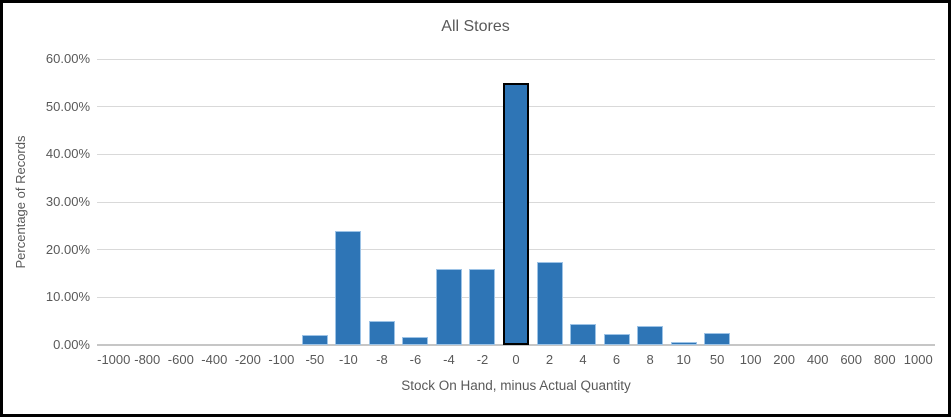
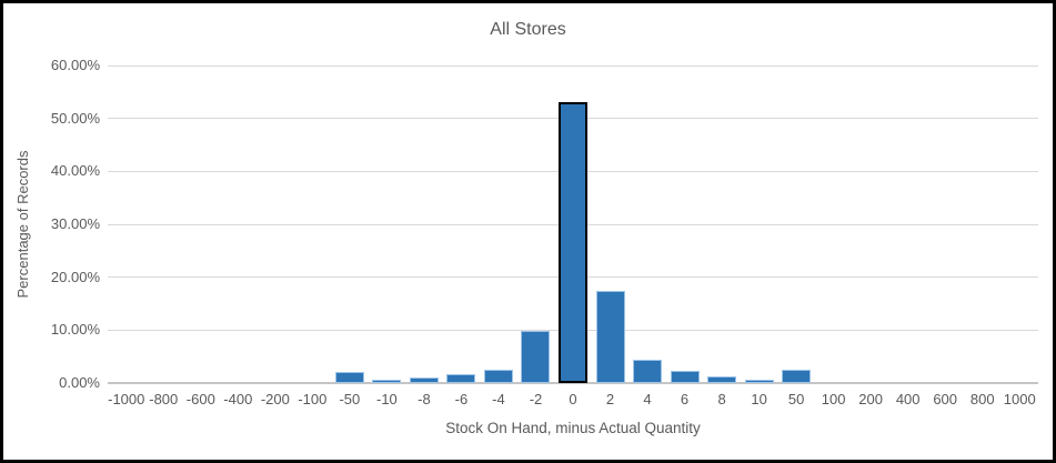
-10: 24% -> 1%
-8: 5% -> 1%
-4: 16% -> 2%
-2: 16% -> 10%
0: 55% -> 53%
8: 4% -> 1%
